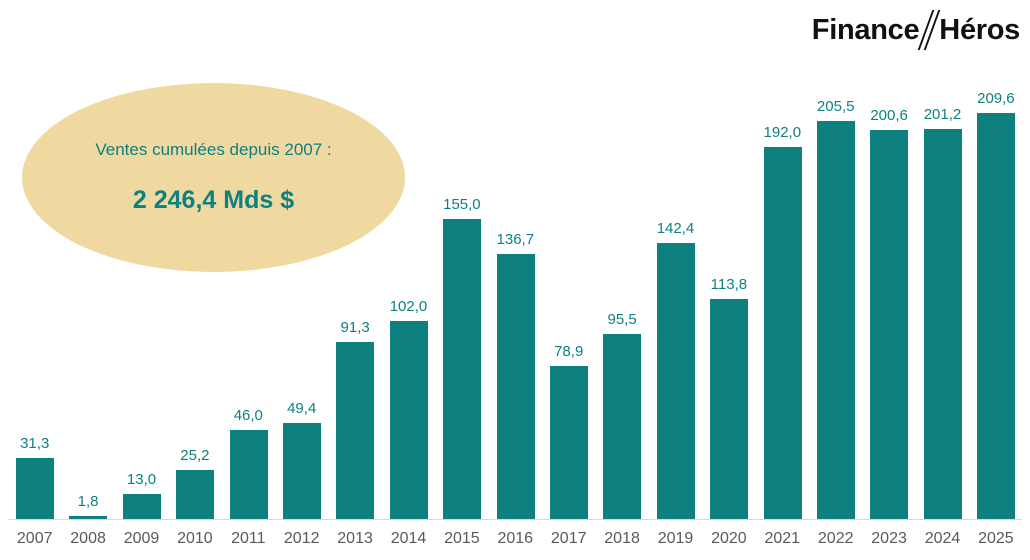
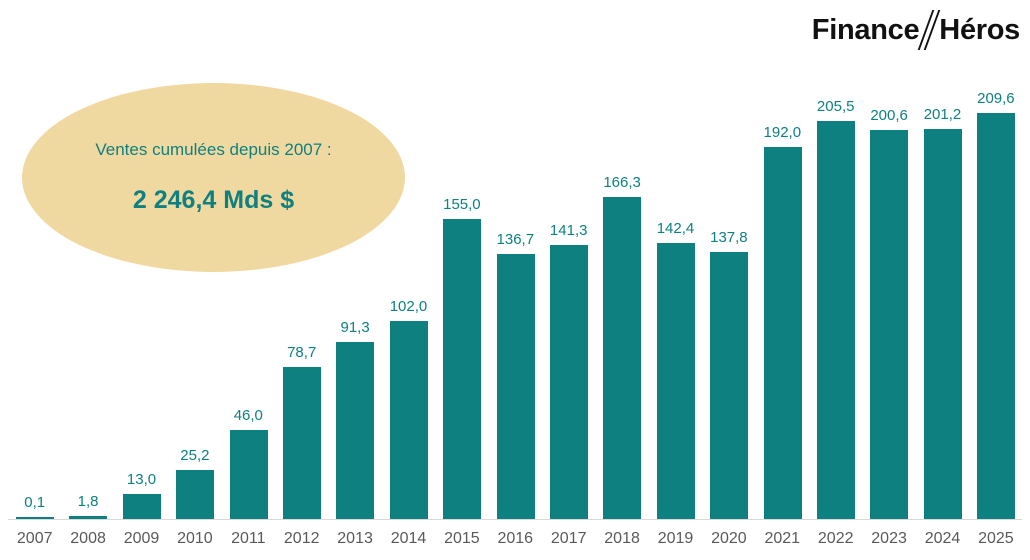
2007: 31,3 -> 0,1
2012: 49,4 -> 78,7
2017: 78,9 -> 141,3
2018: 95,5 -> 166,3
2020: 113,8 -> 137,8
